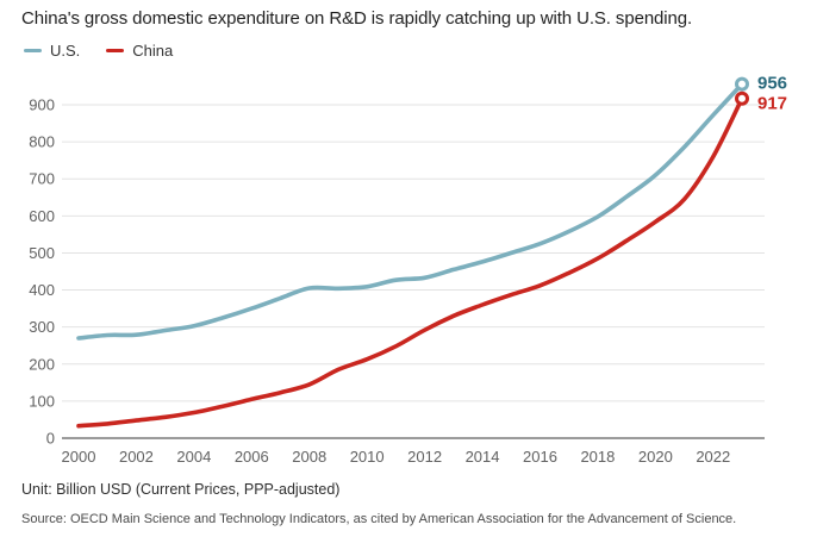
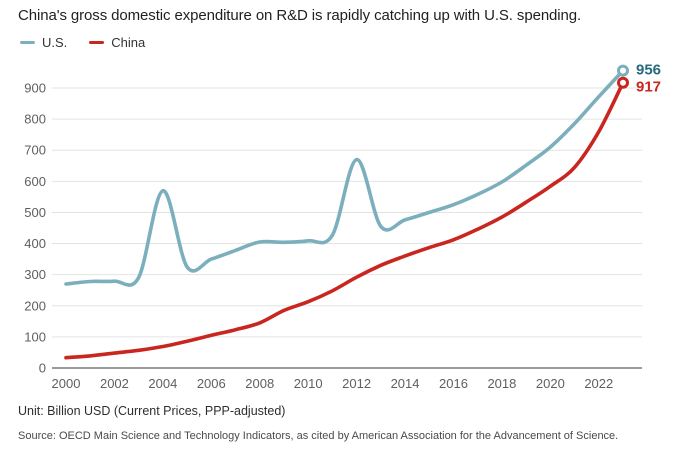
U.S./2004: 300 -> 570
U.S./2012: 430 -> 670
